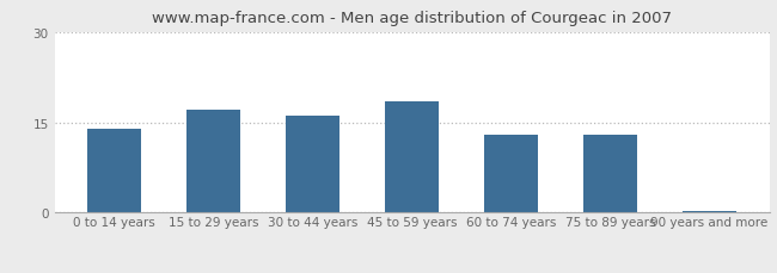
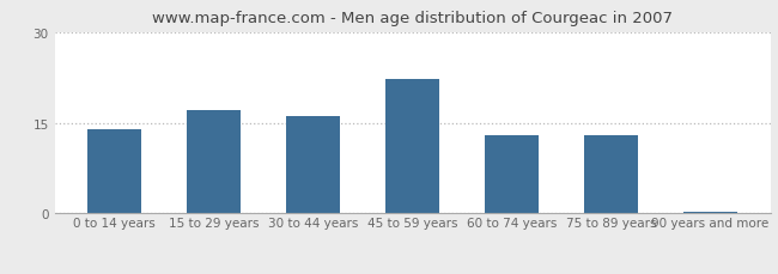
45 to 59 years: 18.5 -> 22.2
